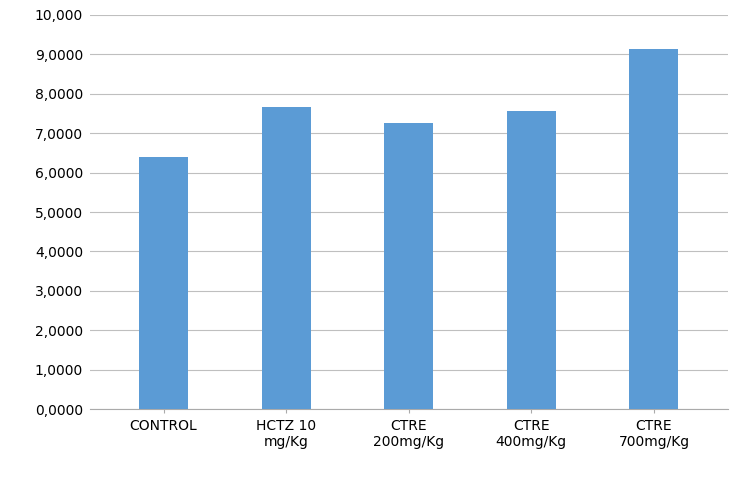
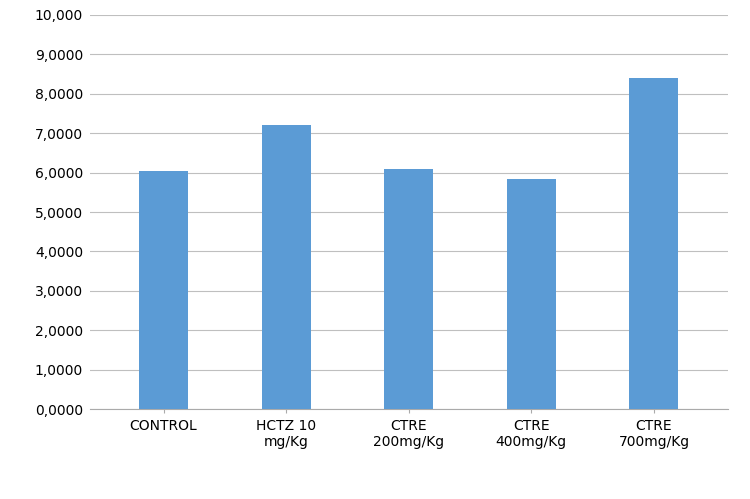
CONTROL: 6,40 -> 6,05
HCTZ 10 mg/Kg: 7,67 -> 7,20
CTRE 200mg/Kg: 7,27 -> 6,10
CTRE 400mg/Kg: 7,57 -> 5,85
CTRE 700mg/Kg: 9,13 -> 8,40
